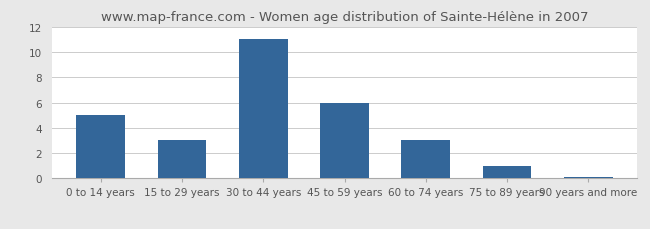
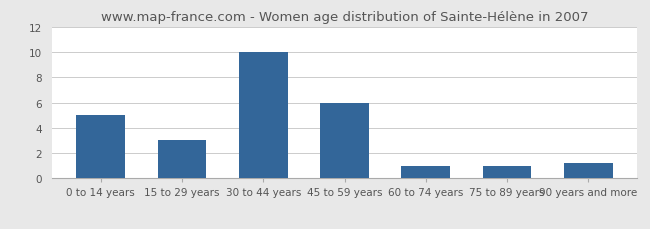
30 to 44 years: 11.0 -> 10.0
60 to 74 years: 3.0 -> 1.0
90 years and more: 0.1 -> 1.2
